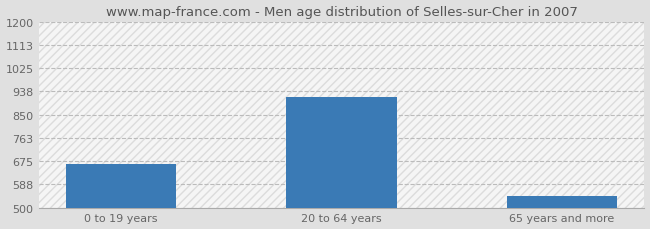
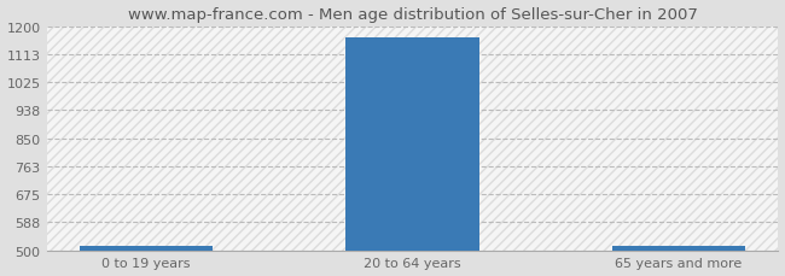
0 to 19 years: 665 -> 515
20 to 64 years: 915 -> 1163
65 years and more: 545 -> 514
